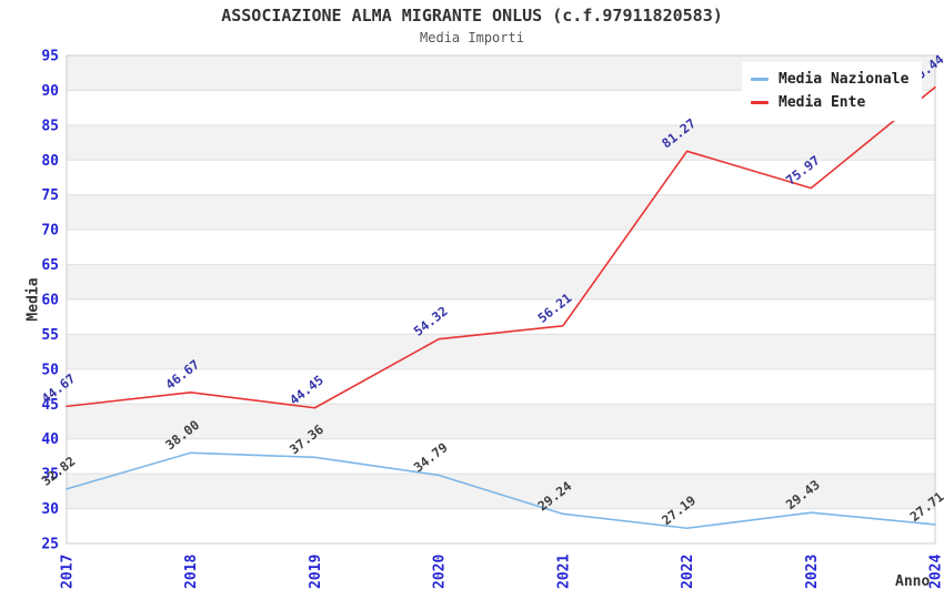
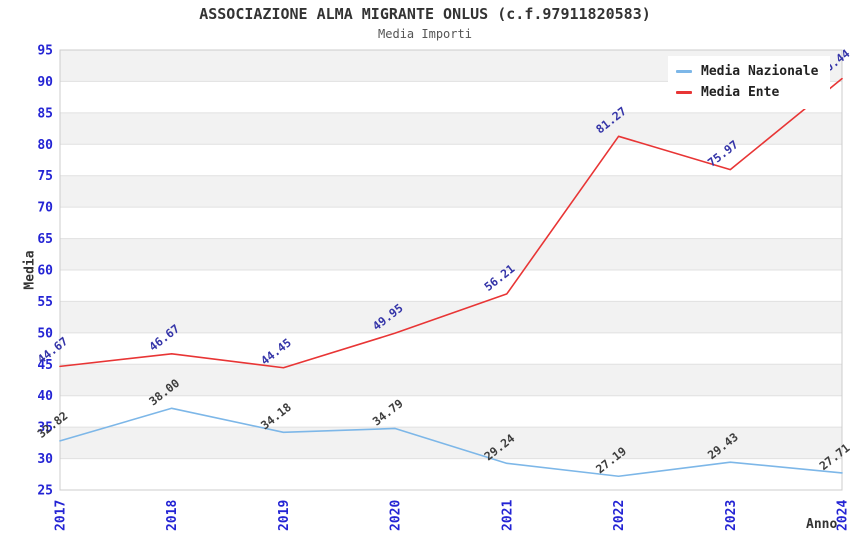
Media Nazionale/2019: 37.36 -> 34.18
Media Ente/2020: 54.32 -> 49.95
